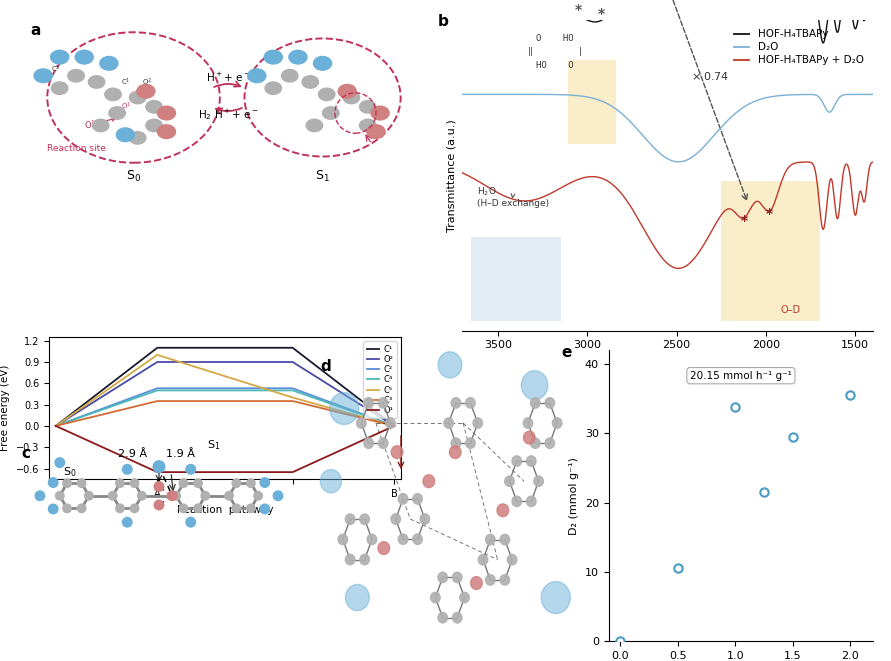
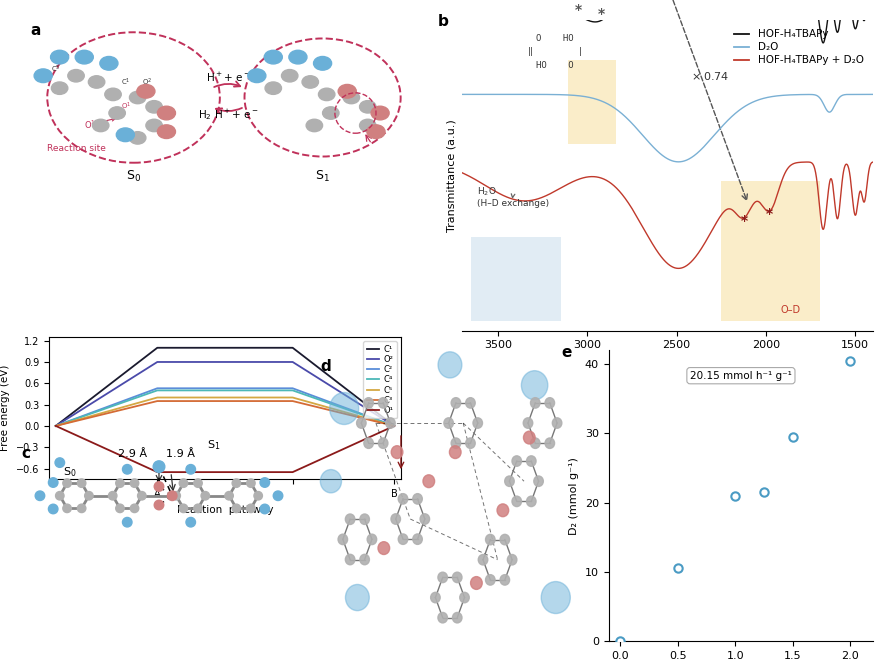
C⁵/A: 1.0 -> 0.4
1.0: 33.8 -> 21.0
2.0: 35.6 -> 40.5
